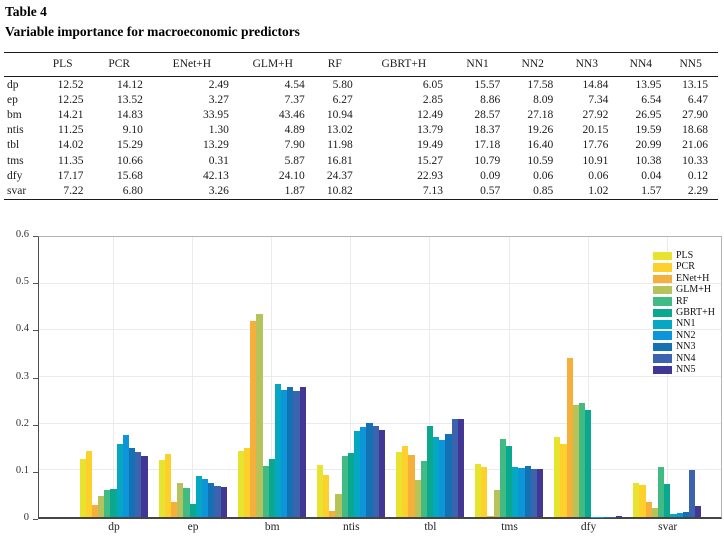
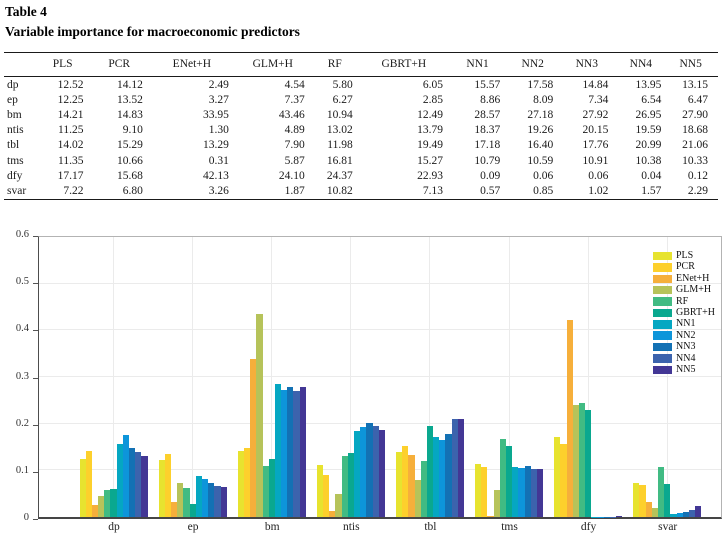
ENet+H/bm: 0.42 -> 0.34
ENet+H/dfy: 0.34 -> 0.42
NN4/svar: 0.10 -> 0.02
